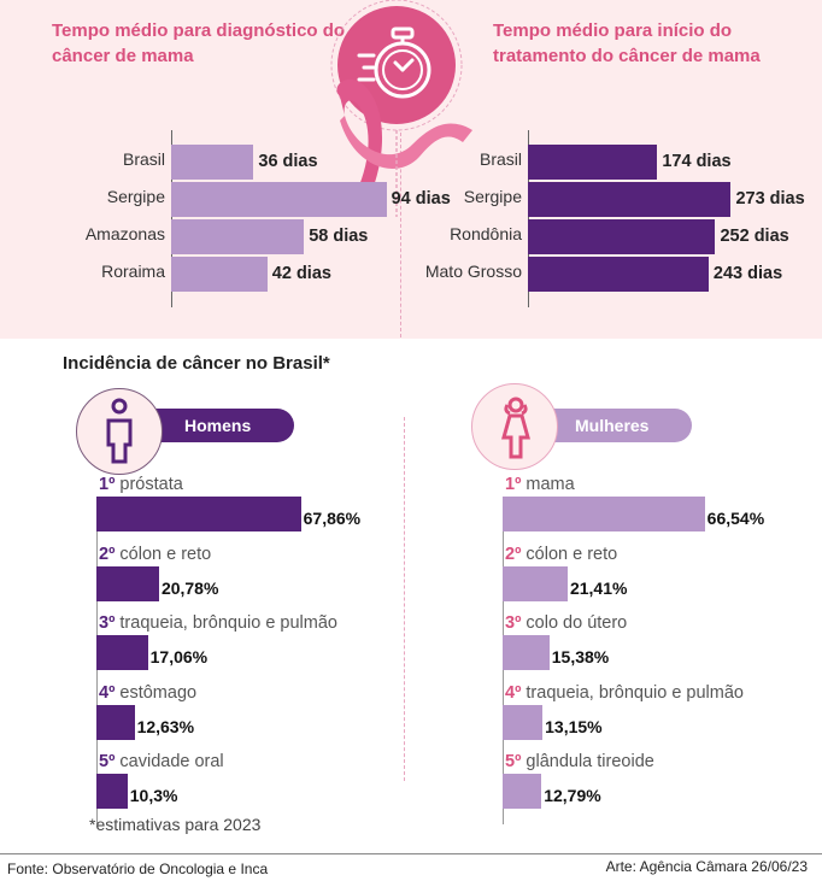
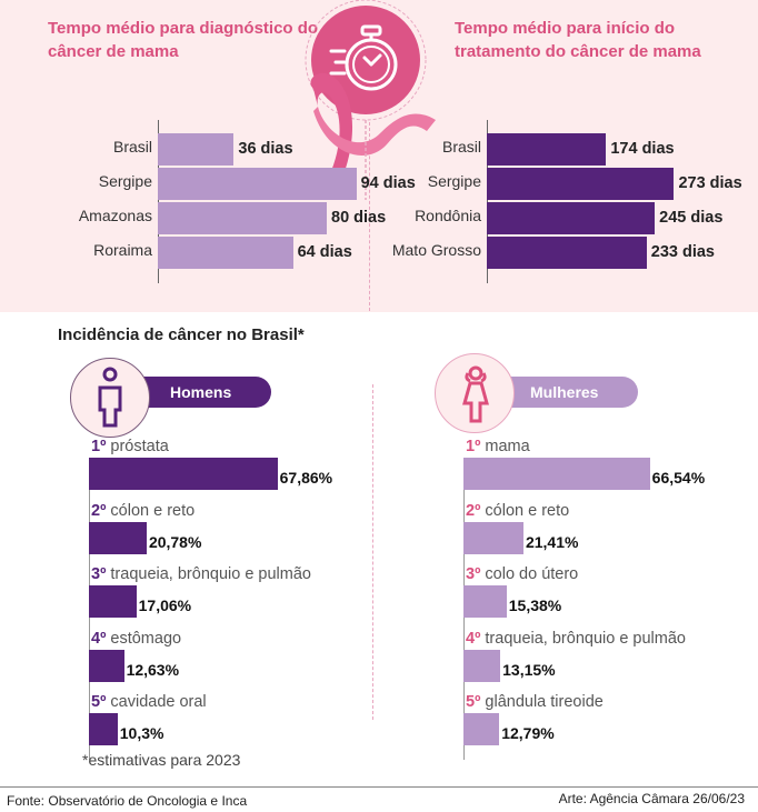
Tempo médio para diagnóstico do câncer de mama/Amazonas: 58 -> 80
Tempo médio para diagnóstico do câncer de mama/Roraima: 42 -> 64
Tempo médio para início do tratamento do câncer de mama/Rondônia: 252 -> 245
Tempo médio para início do tratamento do câncer de mama/Mato Grosso: 243 -> 233
